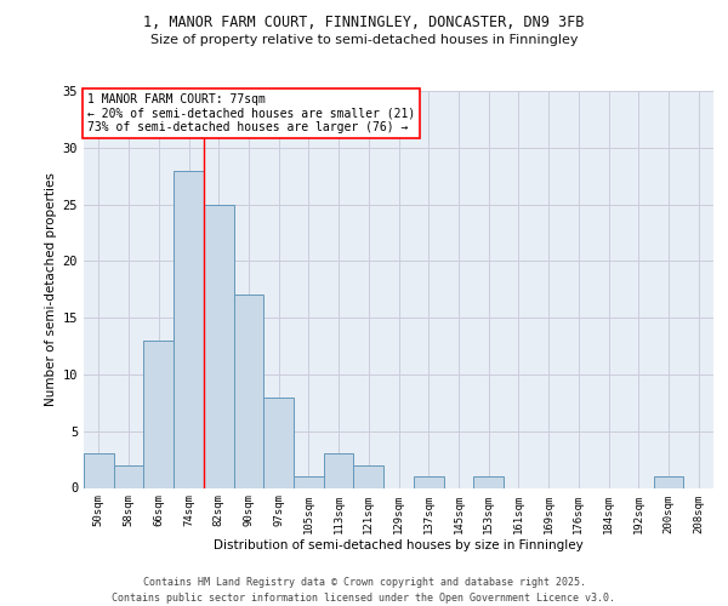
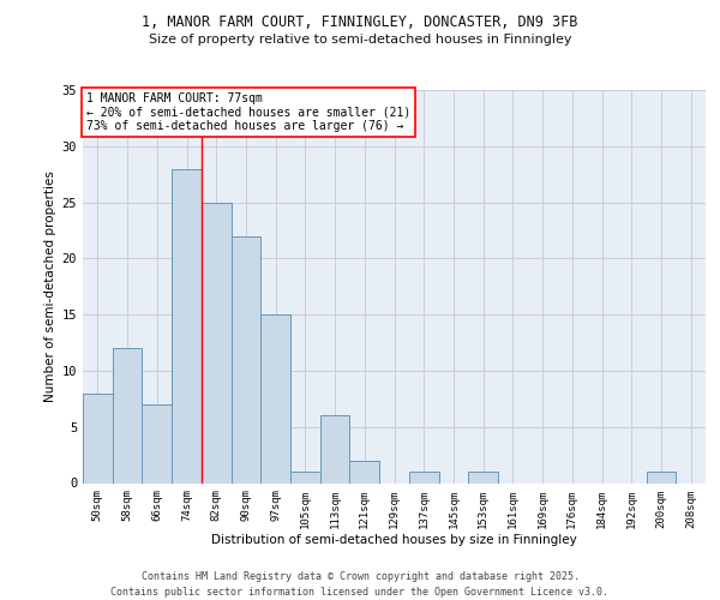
50sqm: 3 -> 8
58sqm: 2 -> 12
66sqm: 13 -> 7
90sqm: 17 -> 22
97sqm: 8 -> 15
113sqm: 3 -> 6
